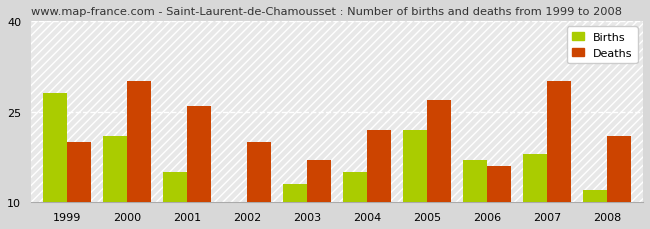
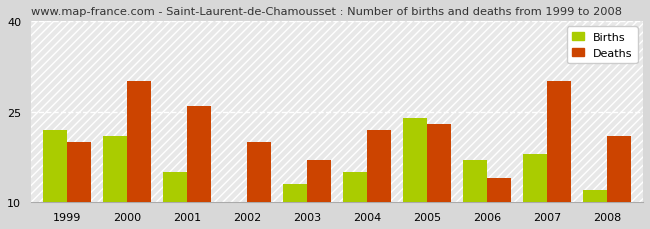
Births/1999: 28 -> 22
Births/2005: 22 -> 24
Deaths/2005: 27 -> 23
Deaths/2006: 16 -> 14
